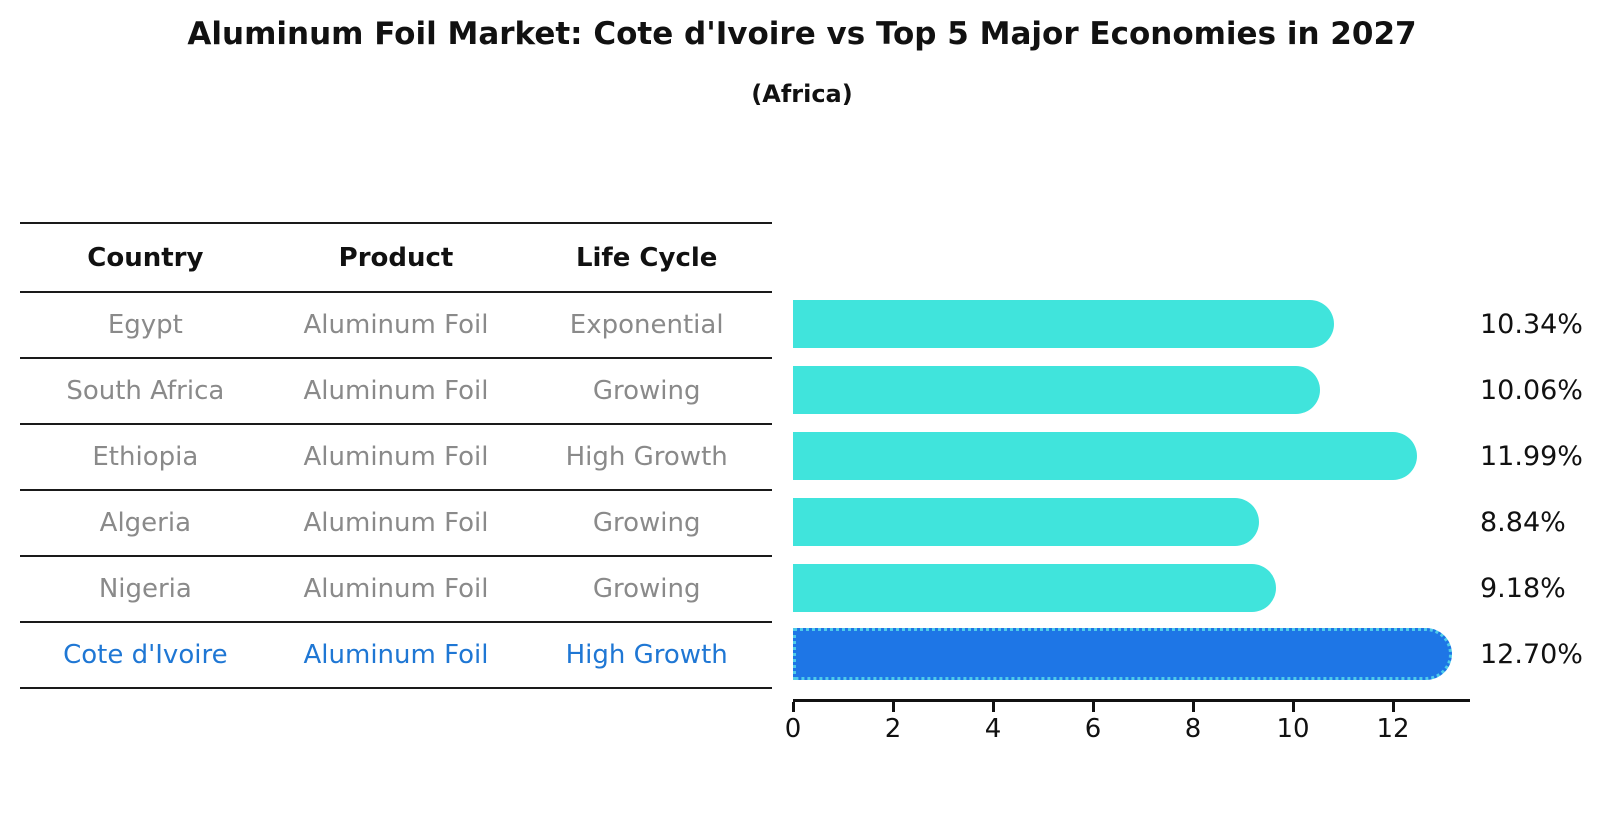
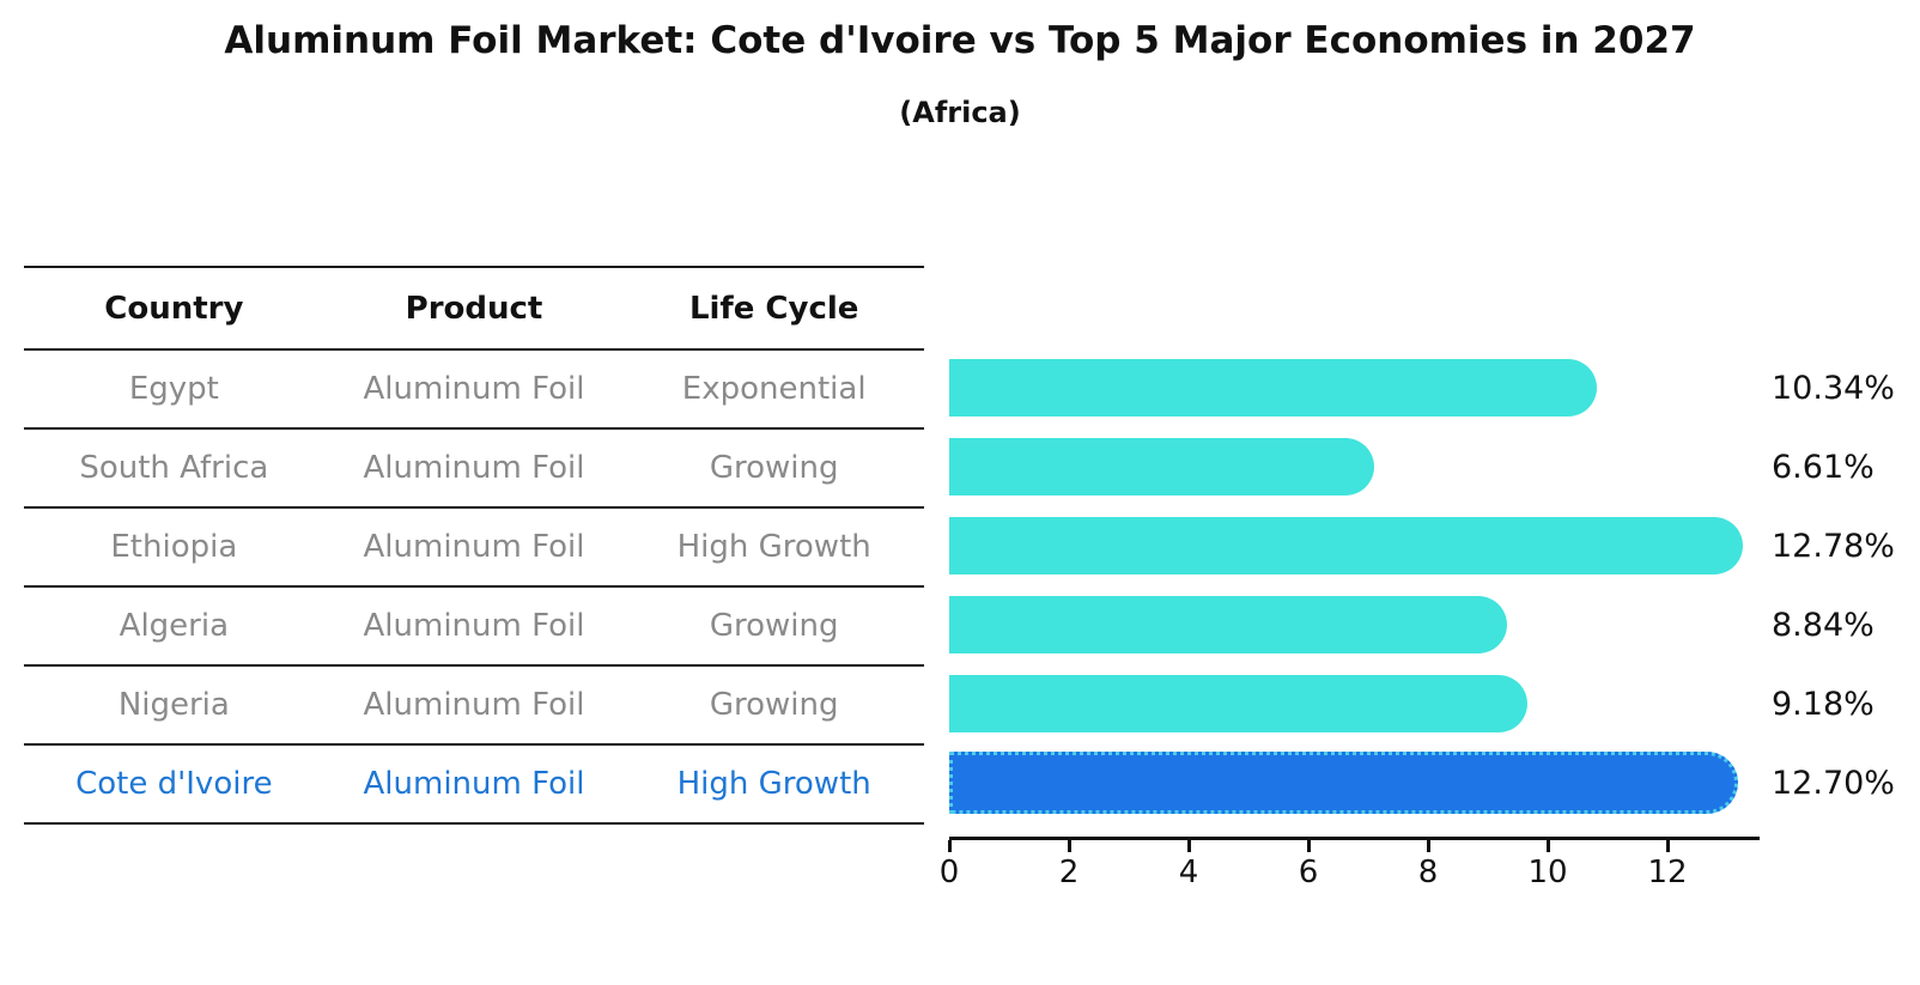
South Africa: 10.06% -> 6.61%
Ethiopia: 11.99% -> 12.78%
